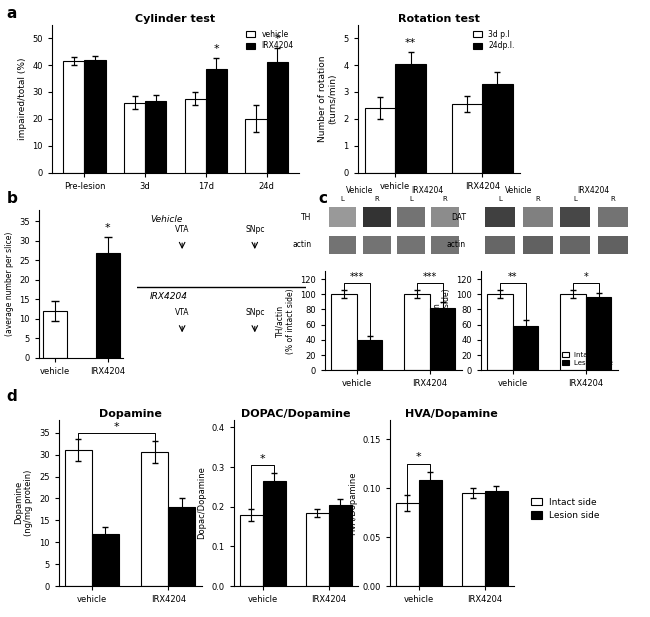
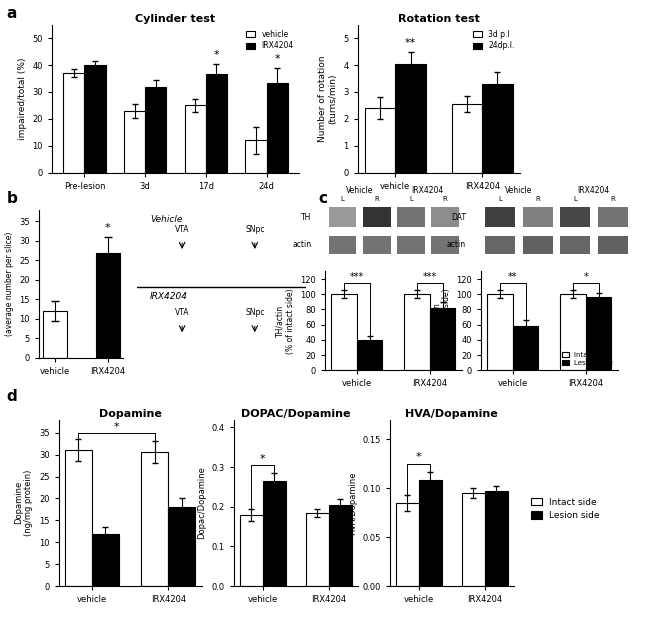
Cylinder test/vehicle/Pre-lesion: 41.5 -> 37.0
Cylinder test/IRX4204/Pre-lesion: 42.0 -> 40.0
Cylinder test/vehicle/3d: 26.0 -> 23.0
Cylinder test/IRX4204/3d: 26.5 -> 32.0
Cylinder test/vehicle/17d: 27.5 -> 25.0
Cylinder test/IRX4204/17d: 38.5 -> 36.5
Cylinder test/vehicle/24d: 20.0 -> 12.0
Cylinder test/IRX4204/24d: 41.0 -> 33.5
